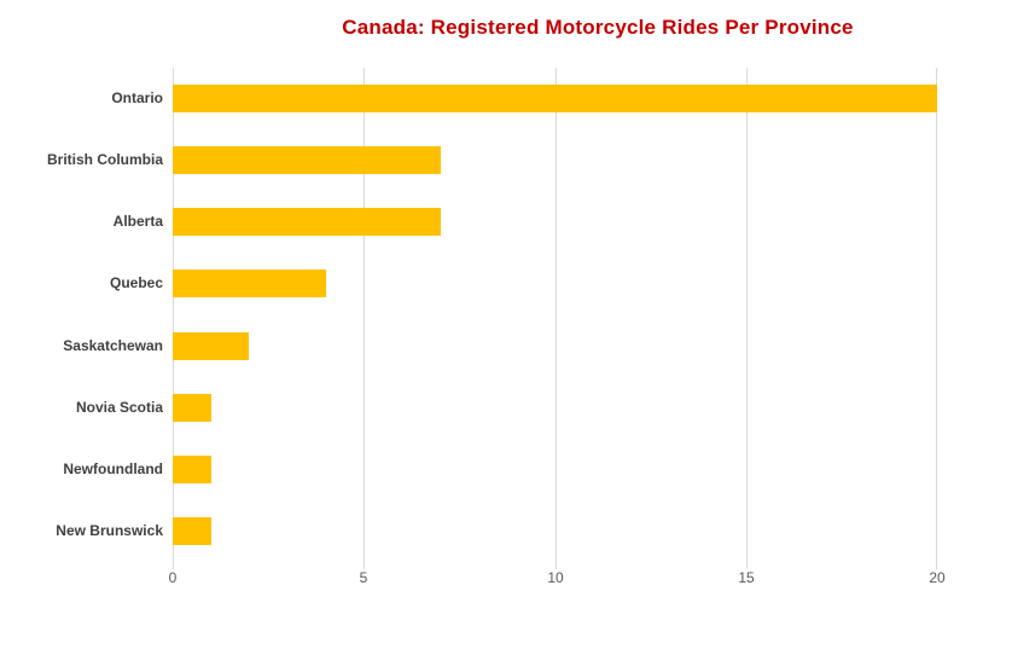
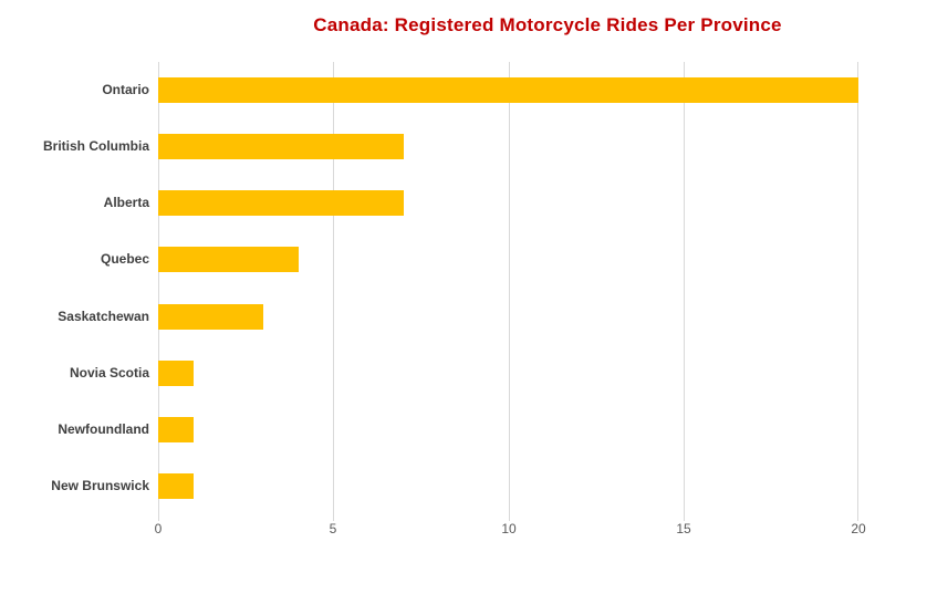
Saskatchewan: 2 -> 3
